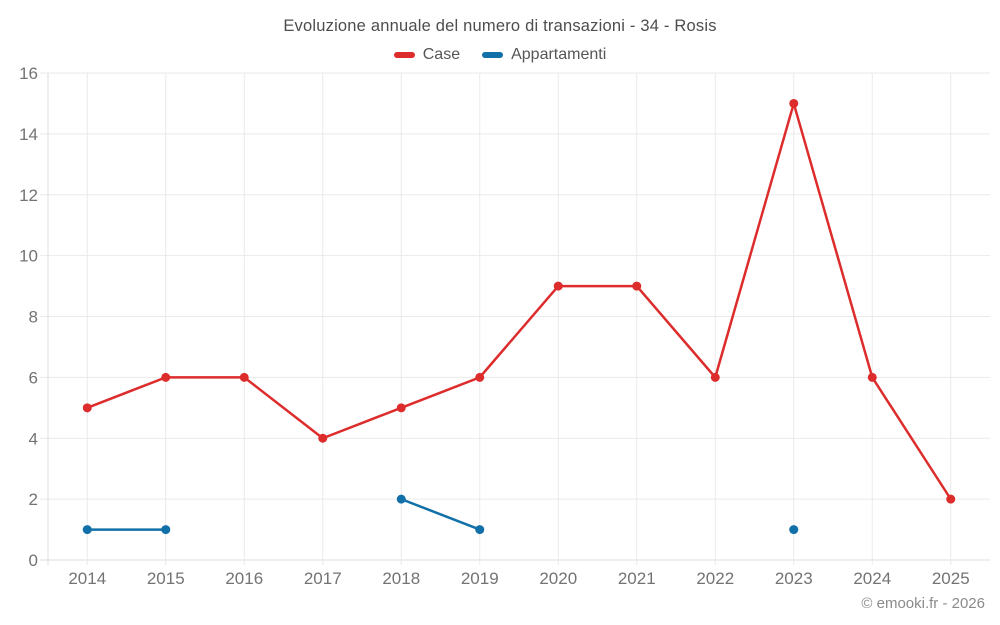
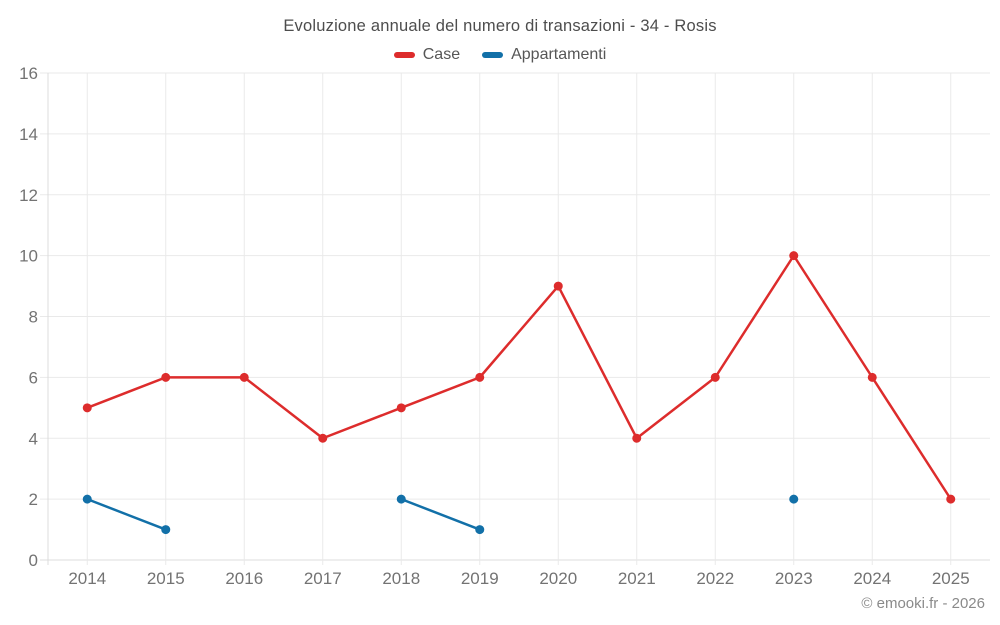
Appartamenti/2014: 1 -> 2
Case/2021: 9 -> 4
Case/2023: 15 -> 10
Appartamenti/2023: 1 -> 2
